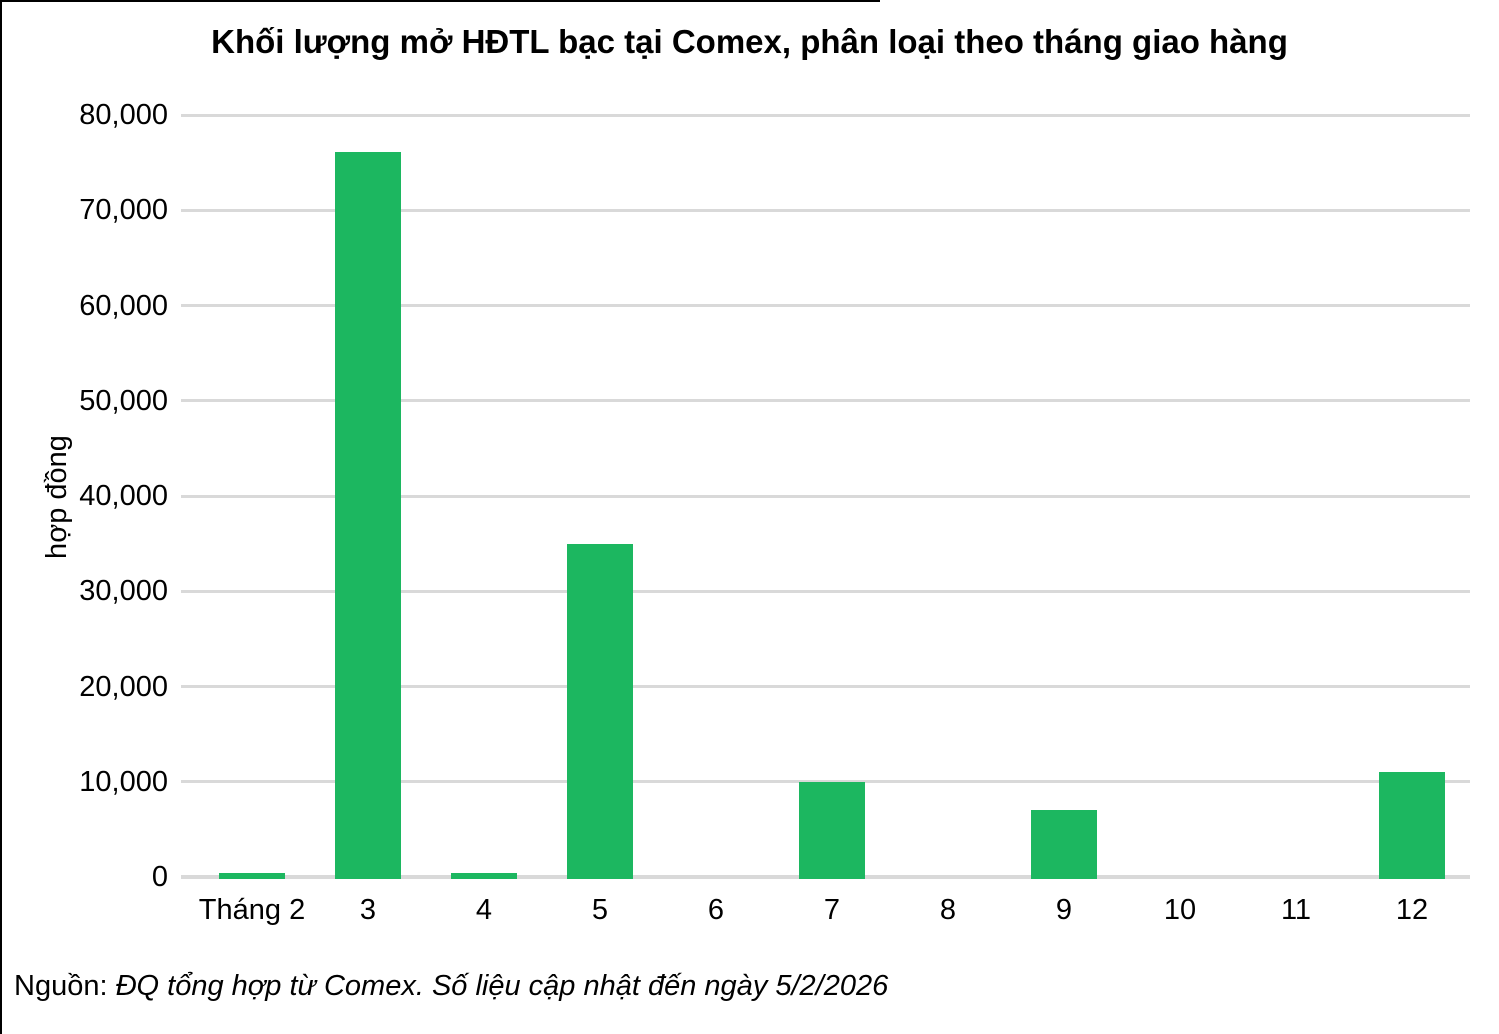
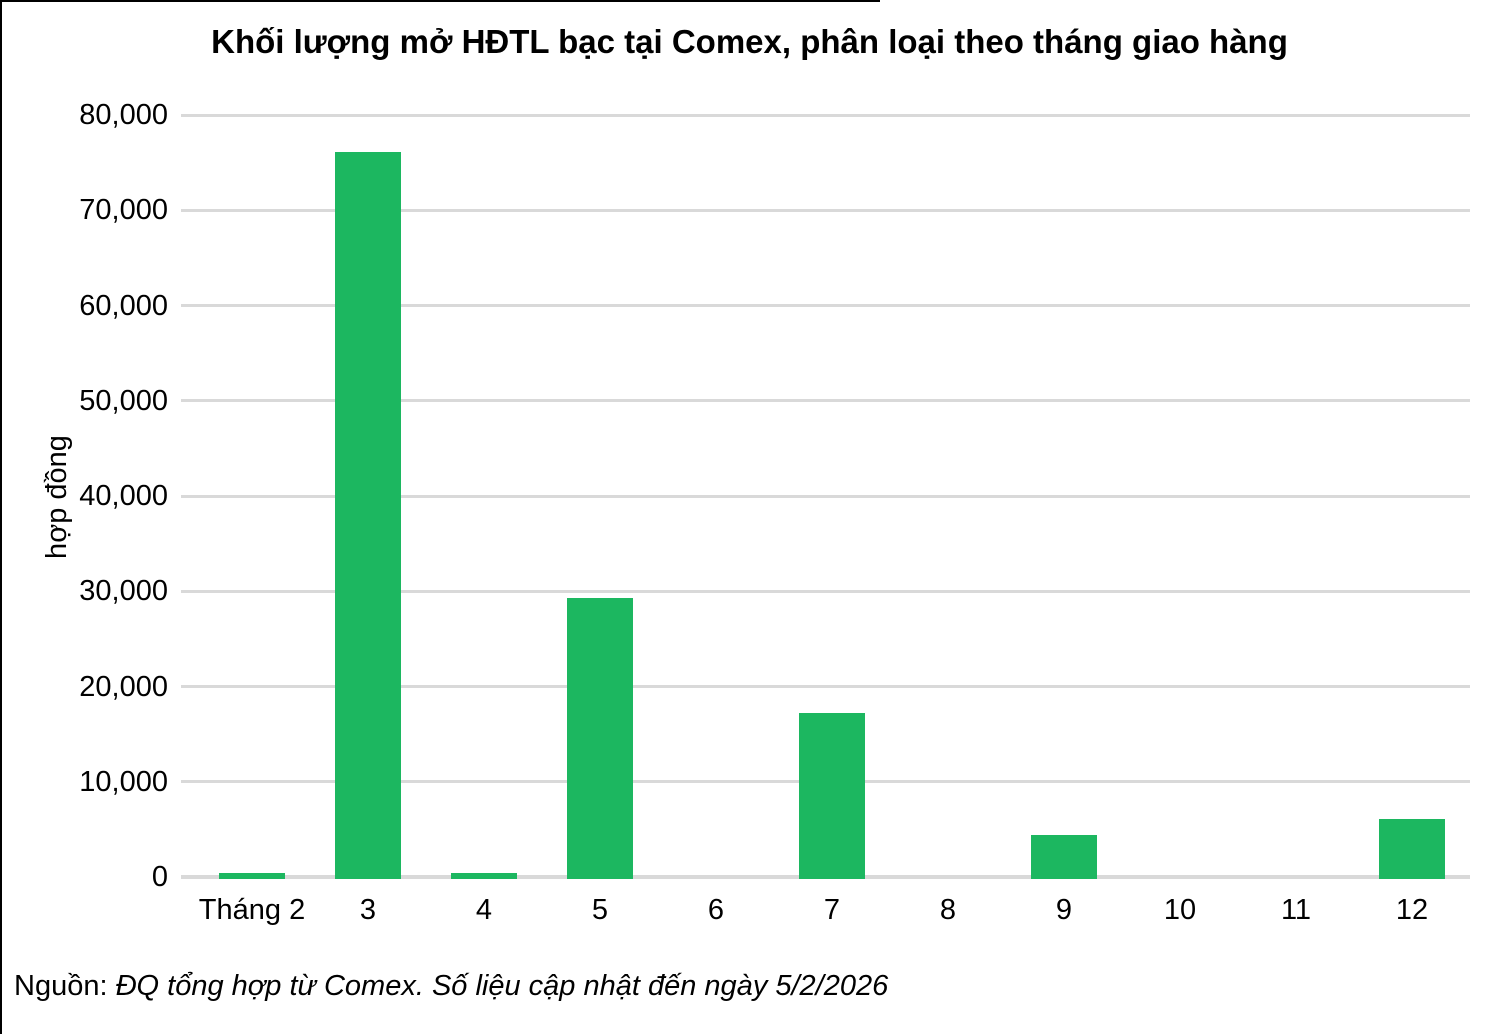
5: 35000 -> 29000
7: 10000 -> 17000
9: 7000 -> 4000
12: 11000 -> 6000
